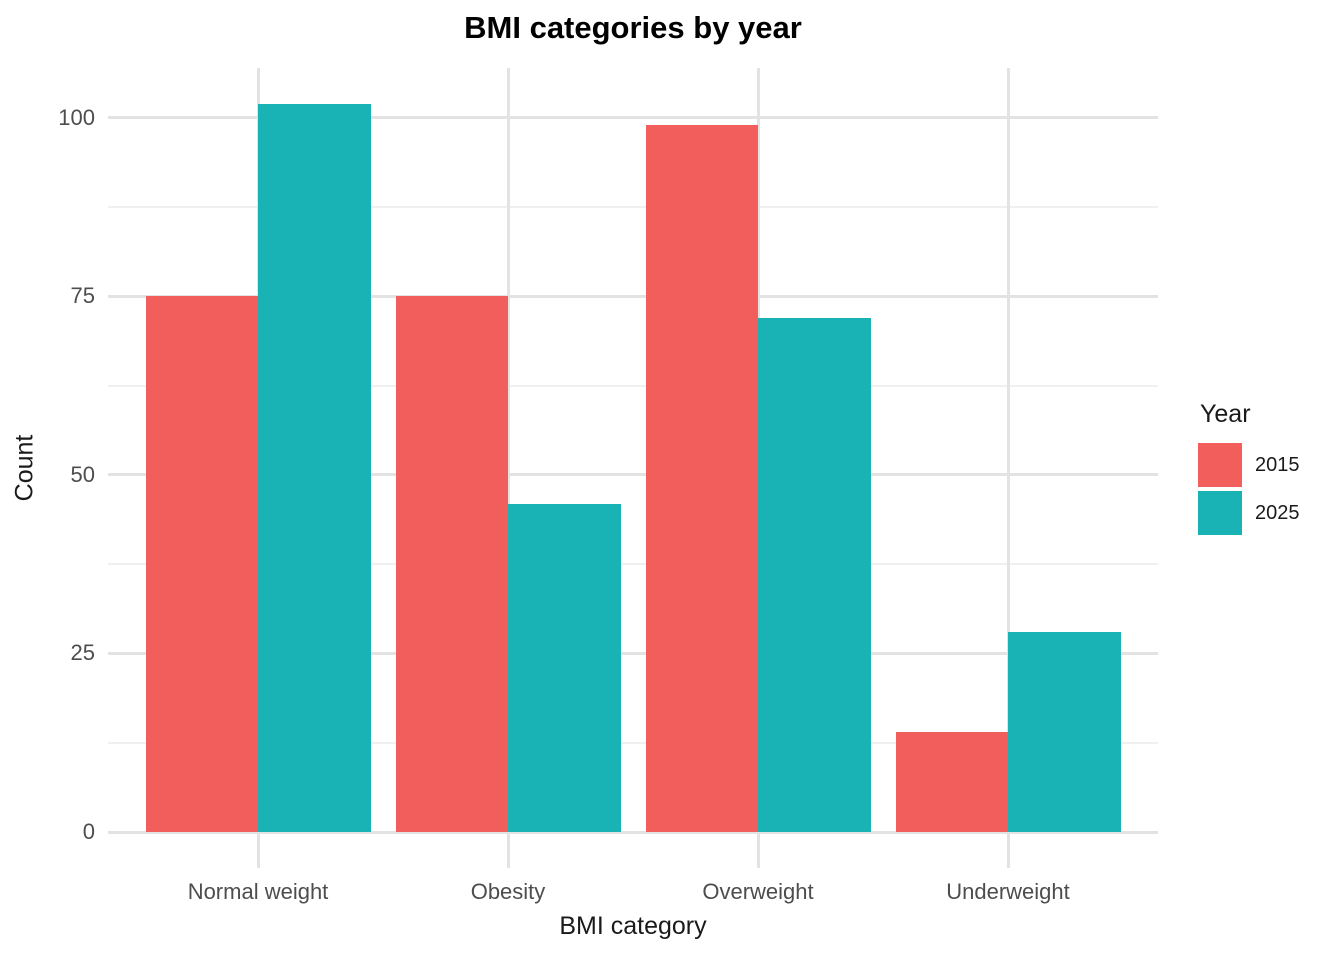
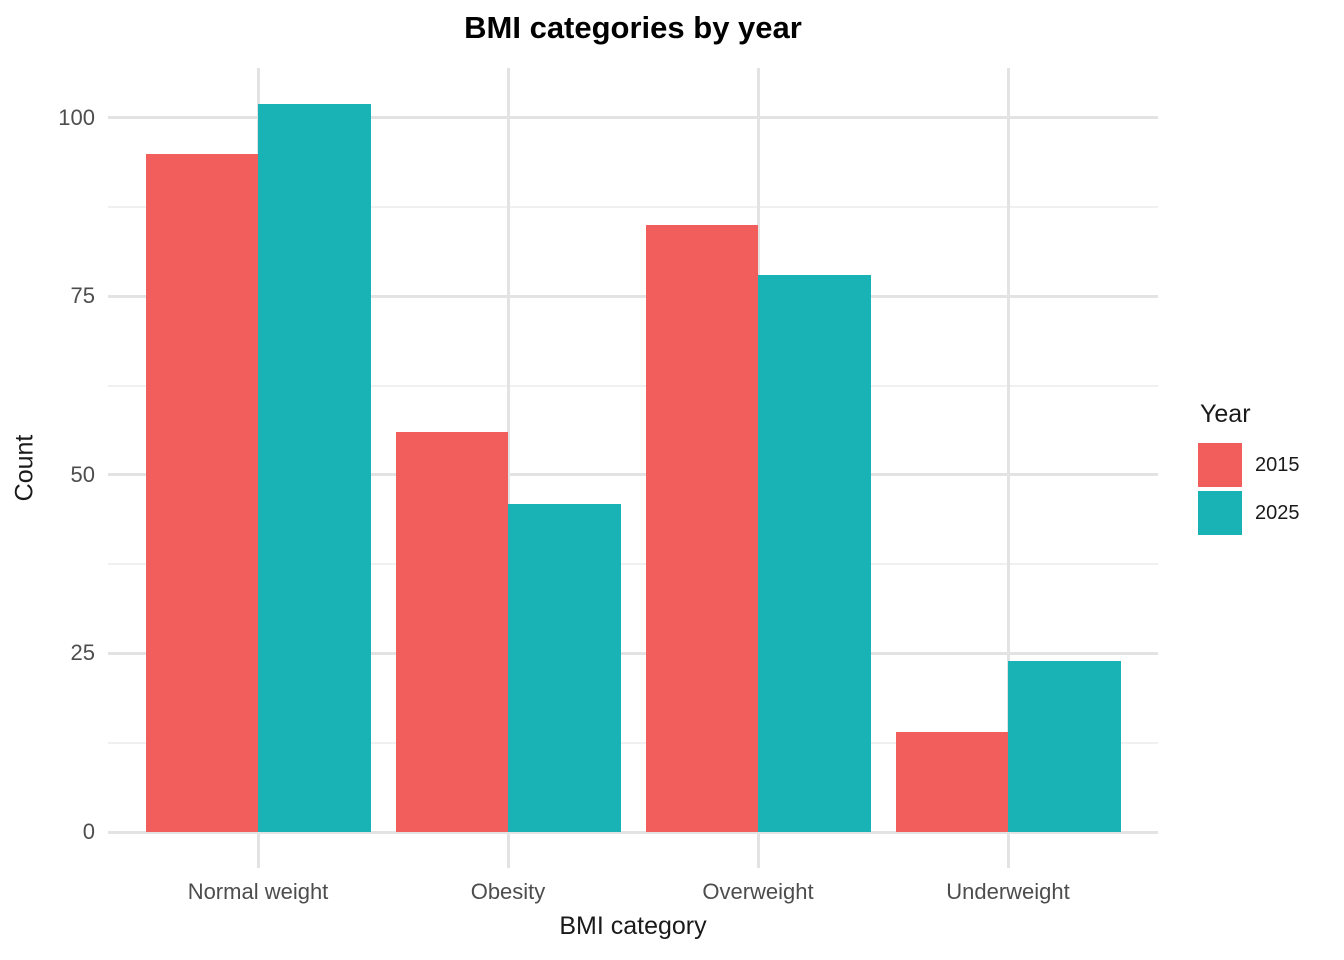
2015/Normal weight: 75 -> 95
2015/Obesity: 75 -> 56
2015/Overweight: 99 -> 85
2025/Overweight: 72 -> 78
2025/Underweight: 28 -> 24
